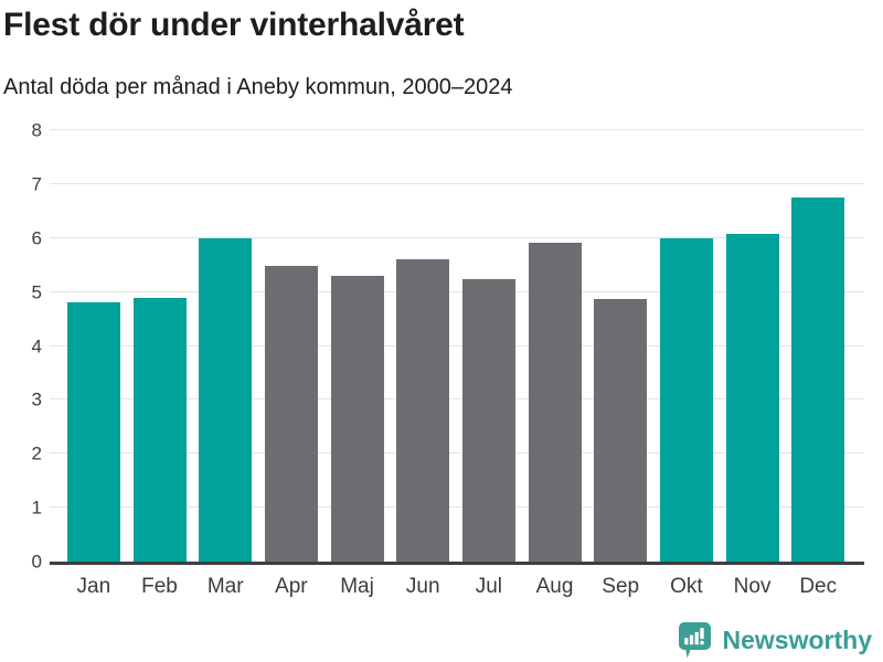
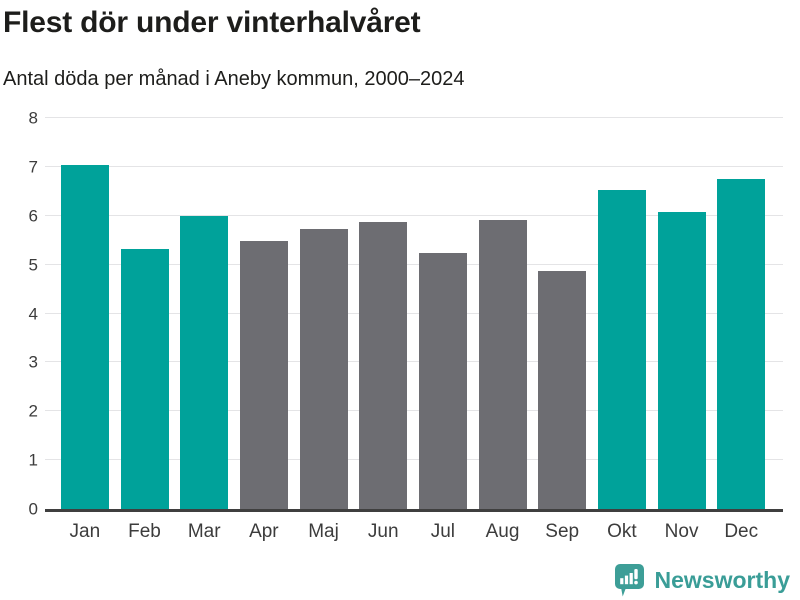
Jan: 4.8 -> 7.0
Feb: 4.9 -> 5.3
Maj: 5.3 -> 5.7
Jun: 5.6 -> 5.9
Okt: 6.0 -> 6.5
